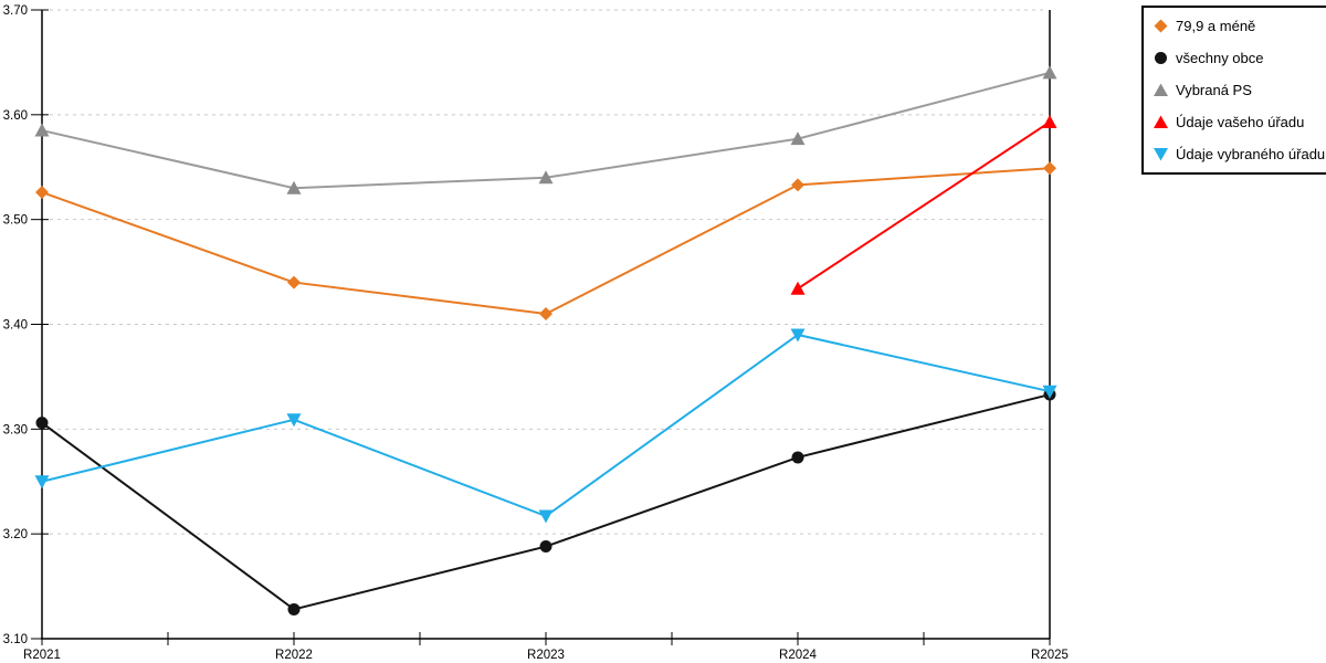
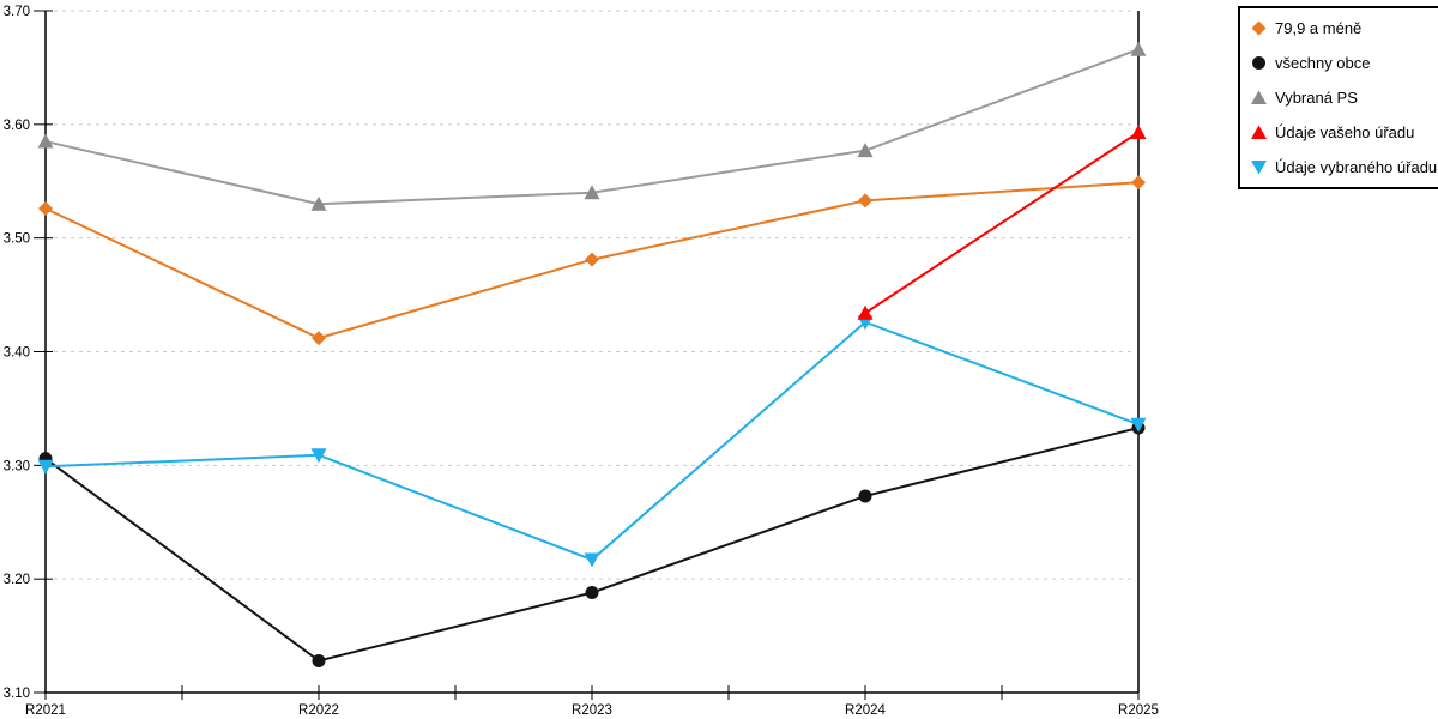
Údaje vybraného úřadu/R2021: 3.25 -> 3.30
79,9 a méně/R2022: 3.44 -> 3.41
79,9 a méně/R2023: 3.41 -> 3.48
Údaje vybraného úřadu/R2024: 3.39 -> 3.43
Vybraná PS/R2025: 3.64 -> 3.67
